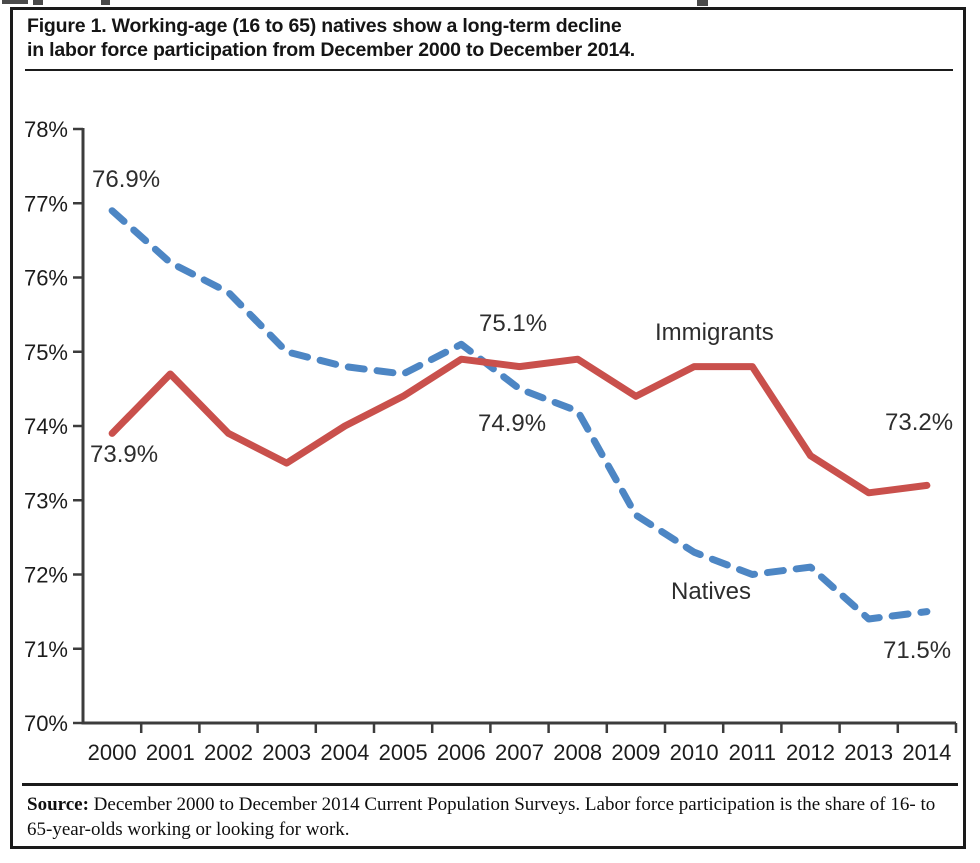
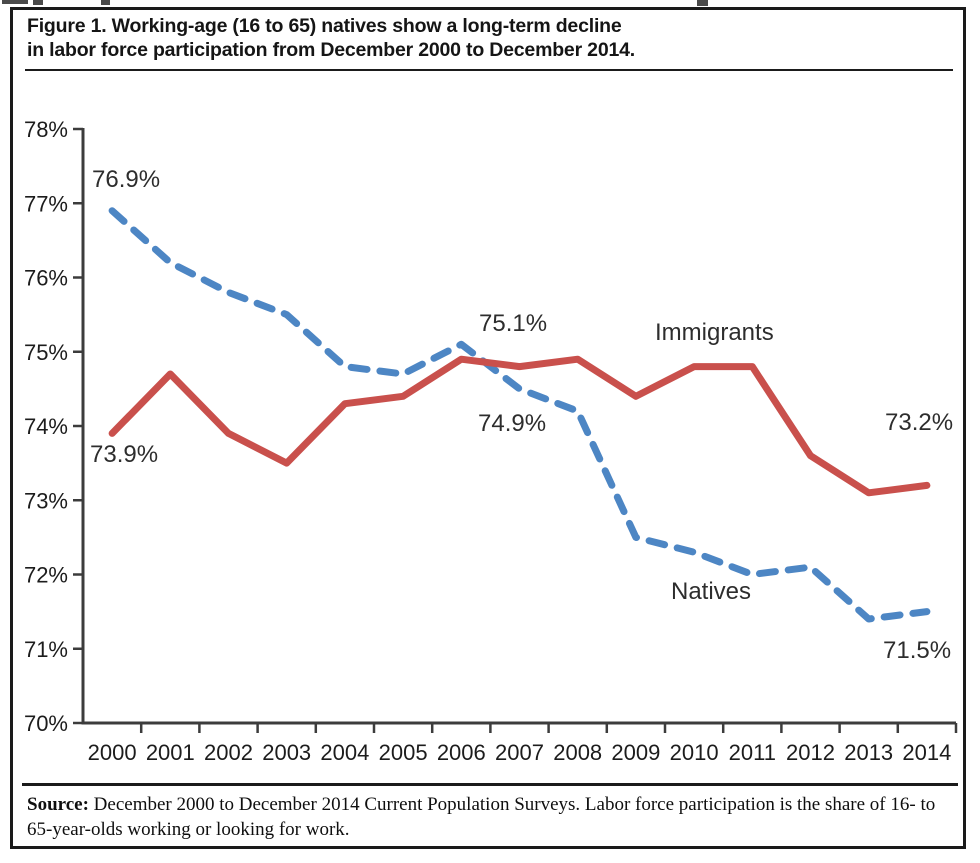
Natives/2003: 75.0% -> 75.5%
Immigrants/2004: 74.0% -> 74.3%
Natives/2009: 72.8% -> 72.5%
